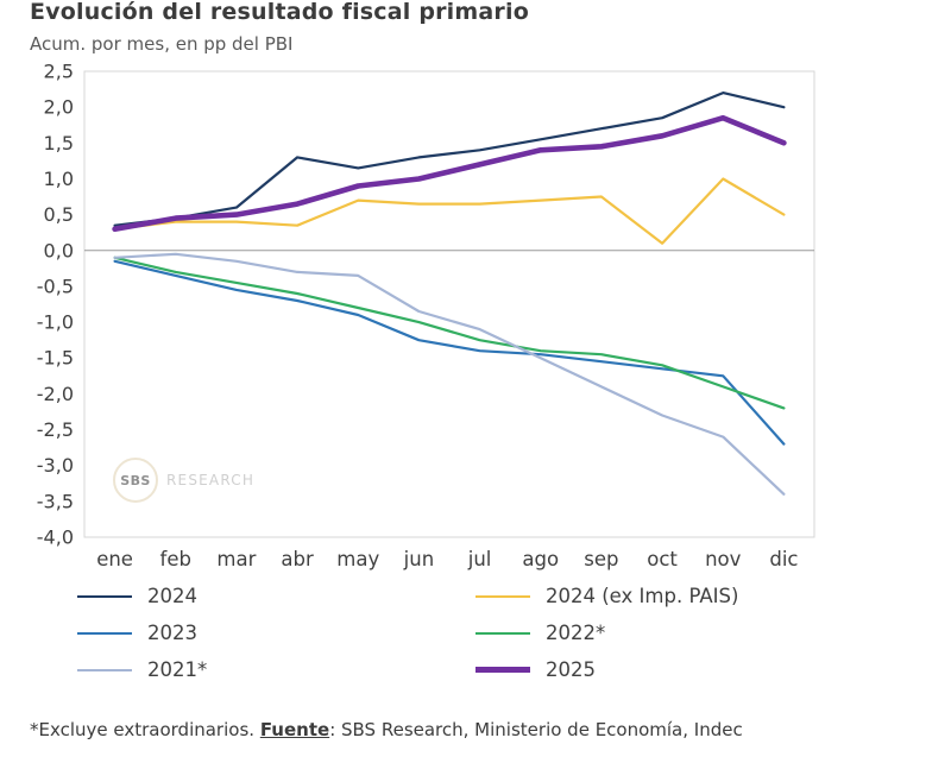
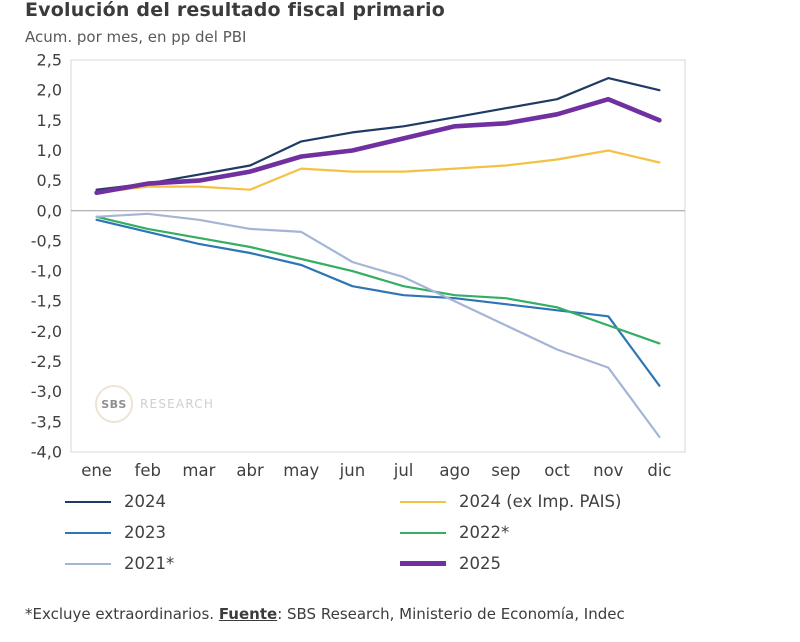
2024/abr: 1,3 -> 0,8
2024 (ex Imp. PAIS)/oct: 0,1 -> 0,8
2024 (ex Imp. PAIS)/dic: 0,5 -> 0,8
2023/dic: -2,7 -> -2,9
2021*/dic: -3,4 -> -3,8
